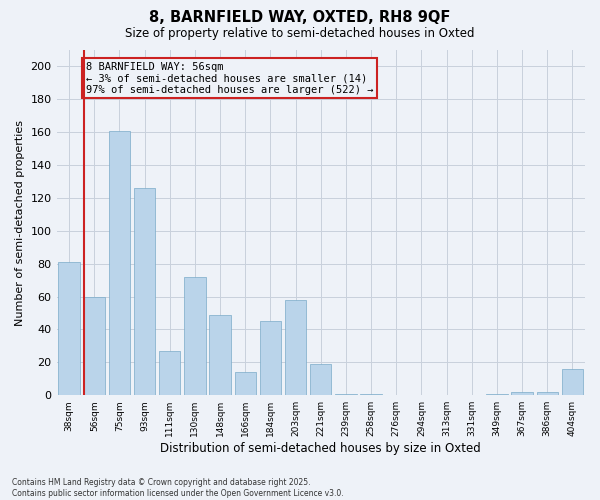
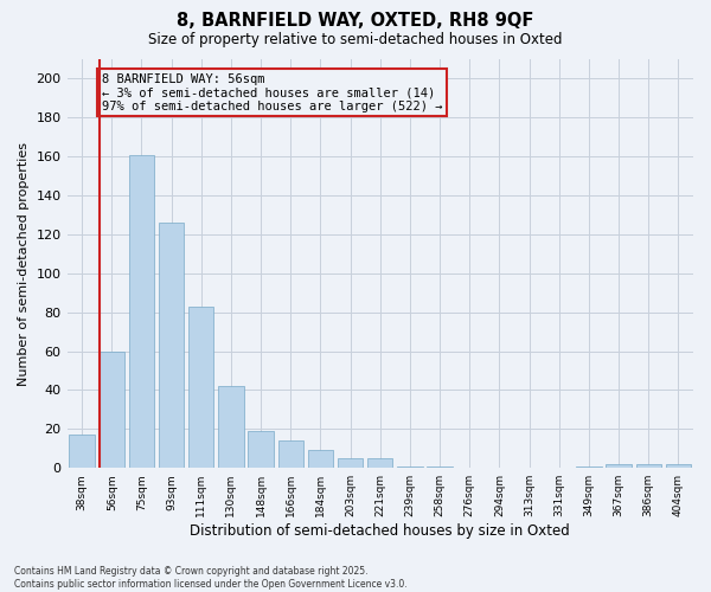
38sqm: 81 -> 17
111sqm: 27 -> 83
130sqm: 72 -> 42
148sqm: 49 -> 19
184sqm: 45 -> 9
203sqm: 58 -> 5
221sqm: 19 -> 5
404sqm: 16 -> 2
